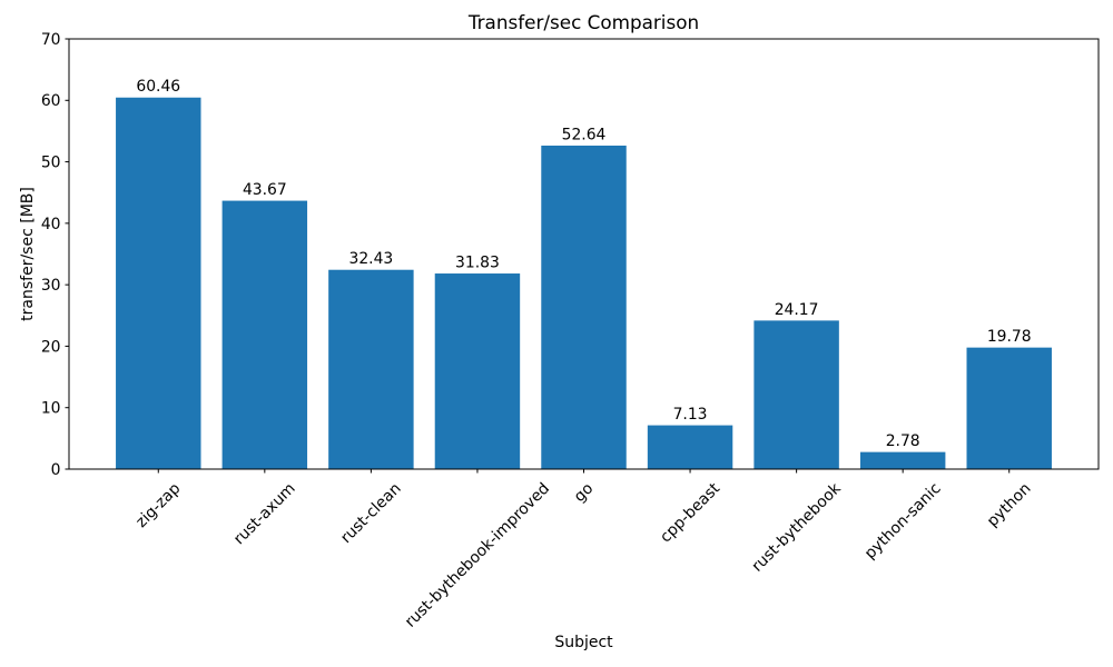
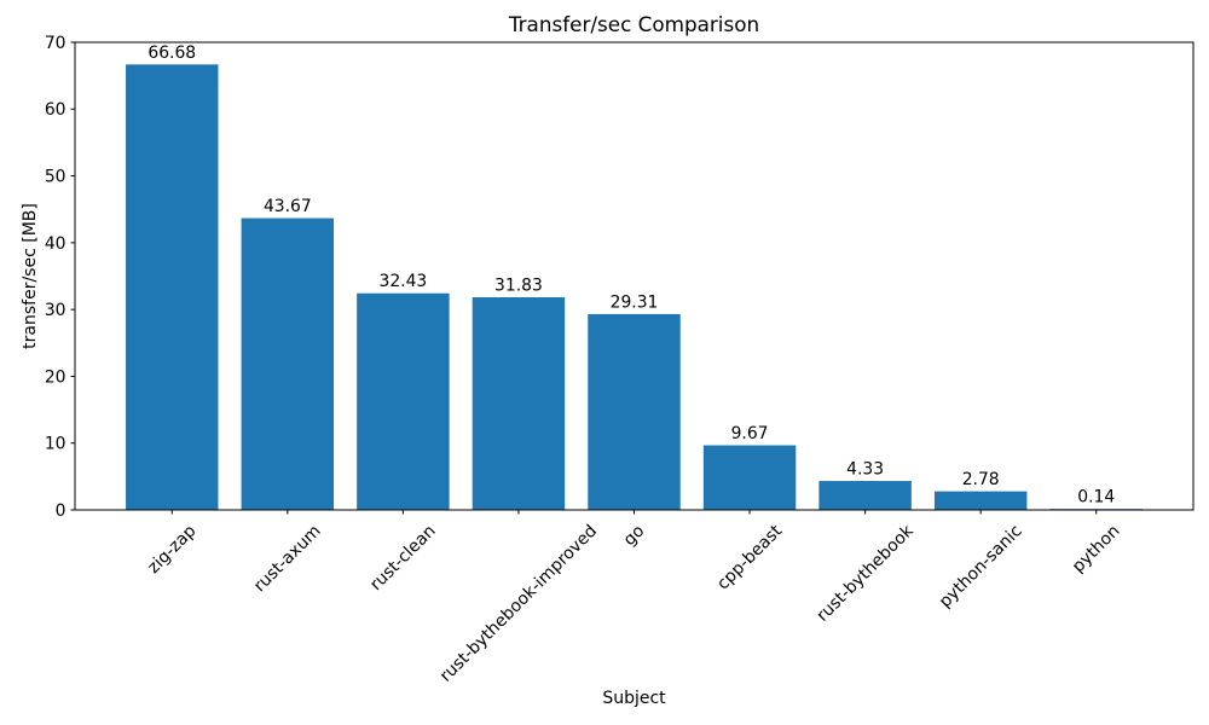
zig-zap: 60.46 -> 66.68
go: 52.64 -> 29.31
cpp-beast: 7.13 -> 9.67
rust-bythebook: 24.17 -> 4.33
python: 19.78 -> 0.14
